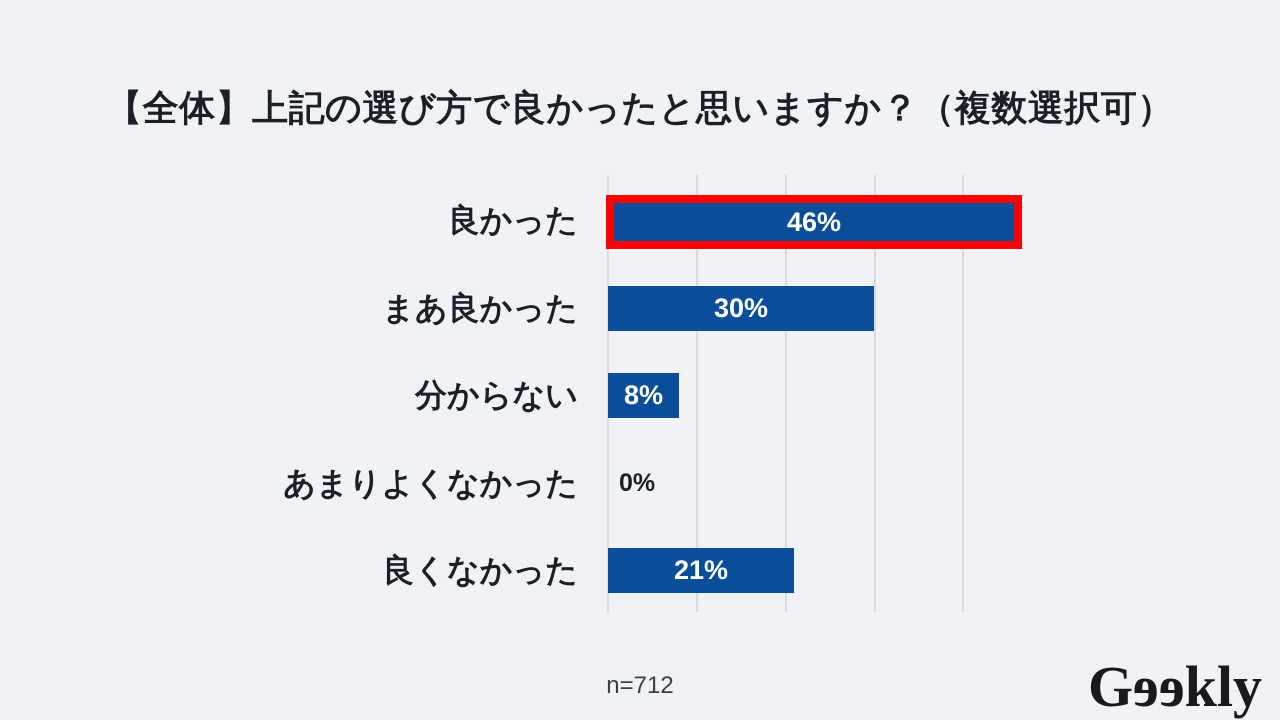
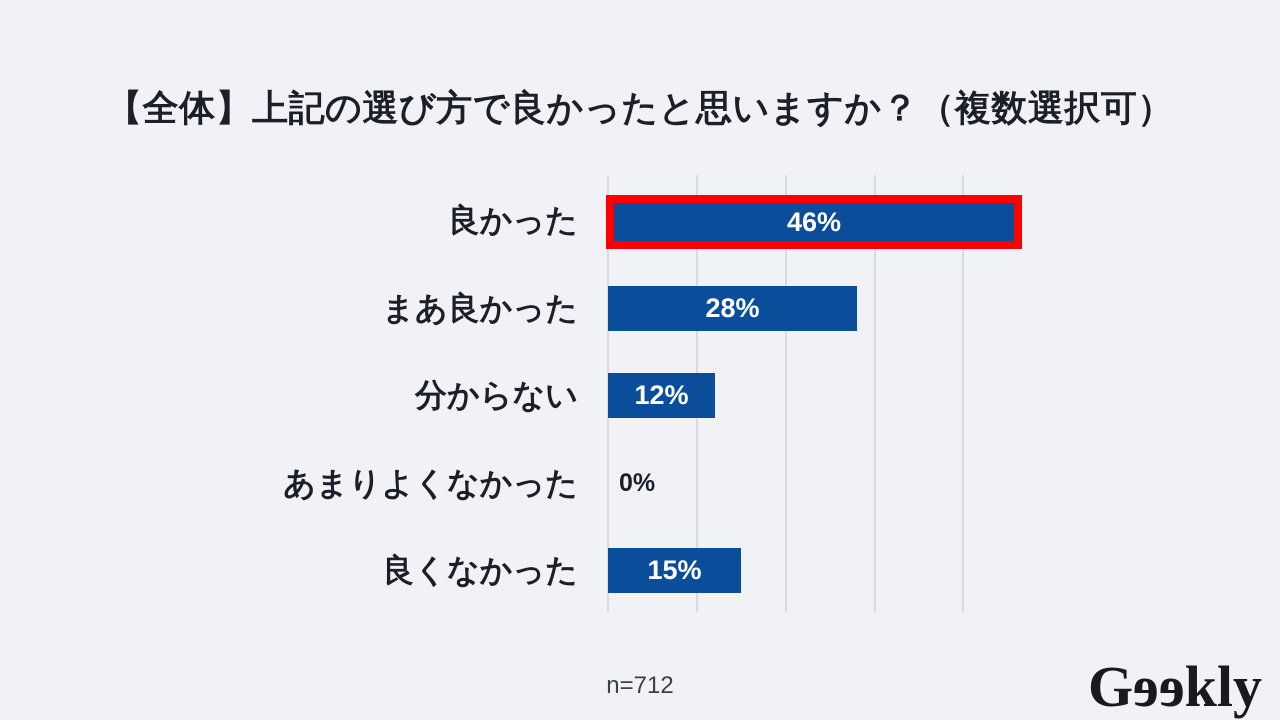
まあ良かった: 30% -> 28%
分からない: 8% -> 12%
良くなかった: 21% -> 15%
